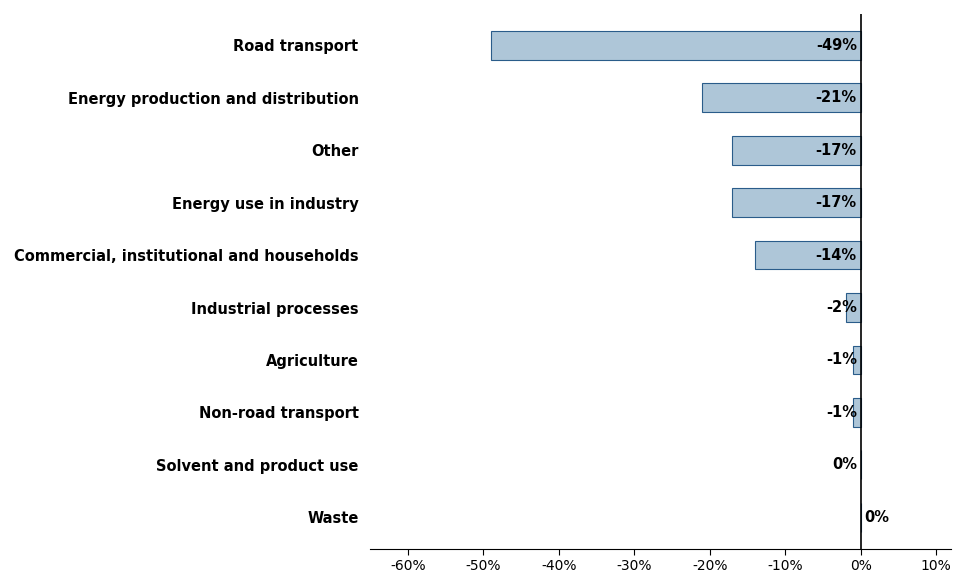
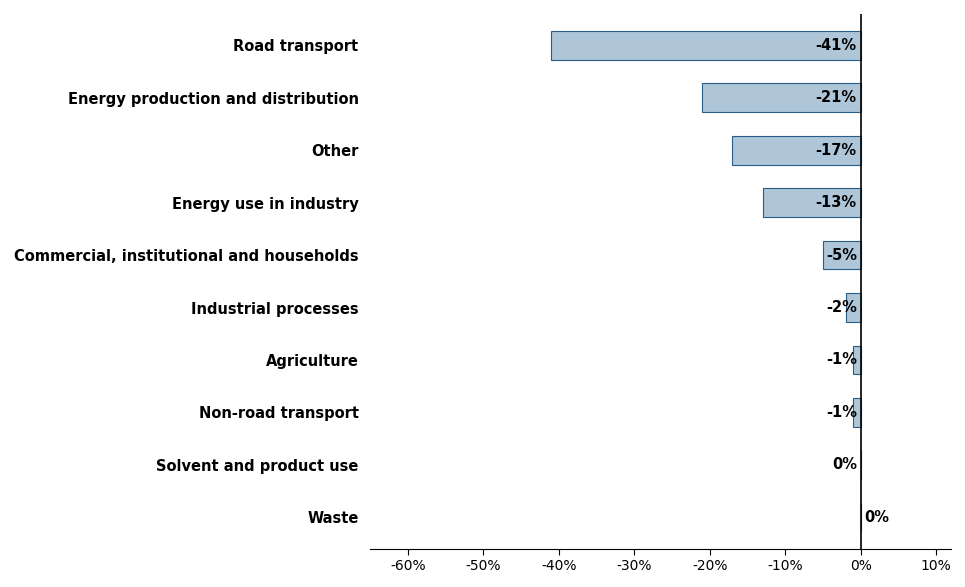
Road transport: -49% -> -41%
Energy use in industry: -17% -> -13%
Commercial, institutional and households: -14% -> -5%
